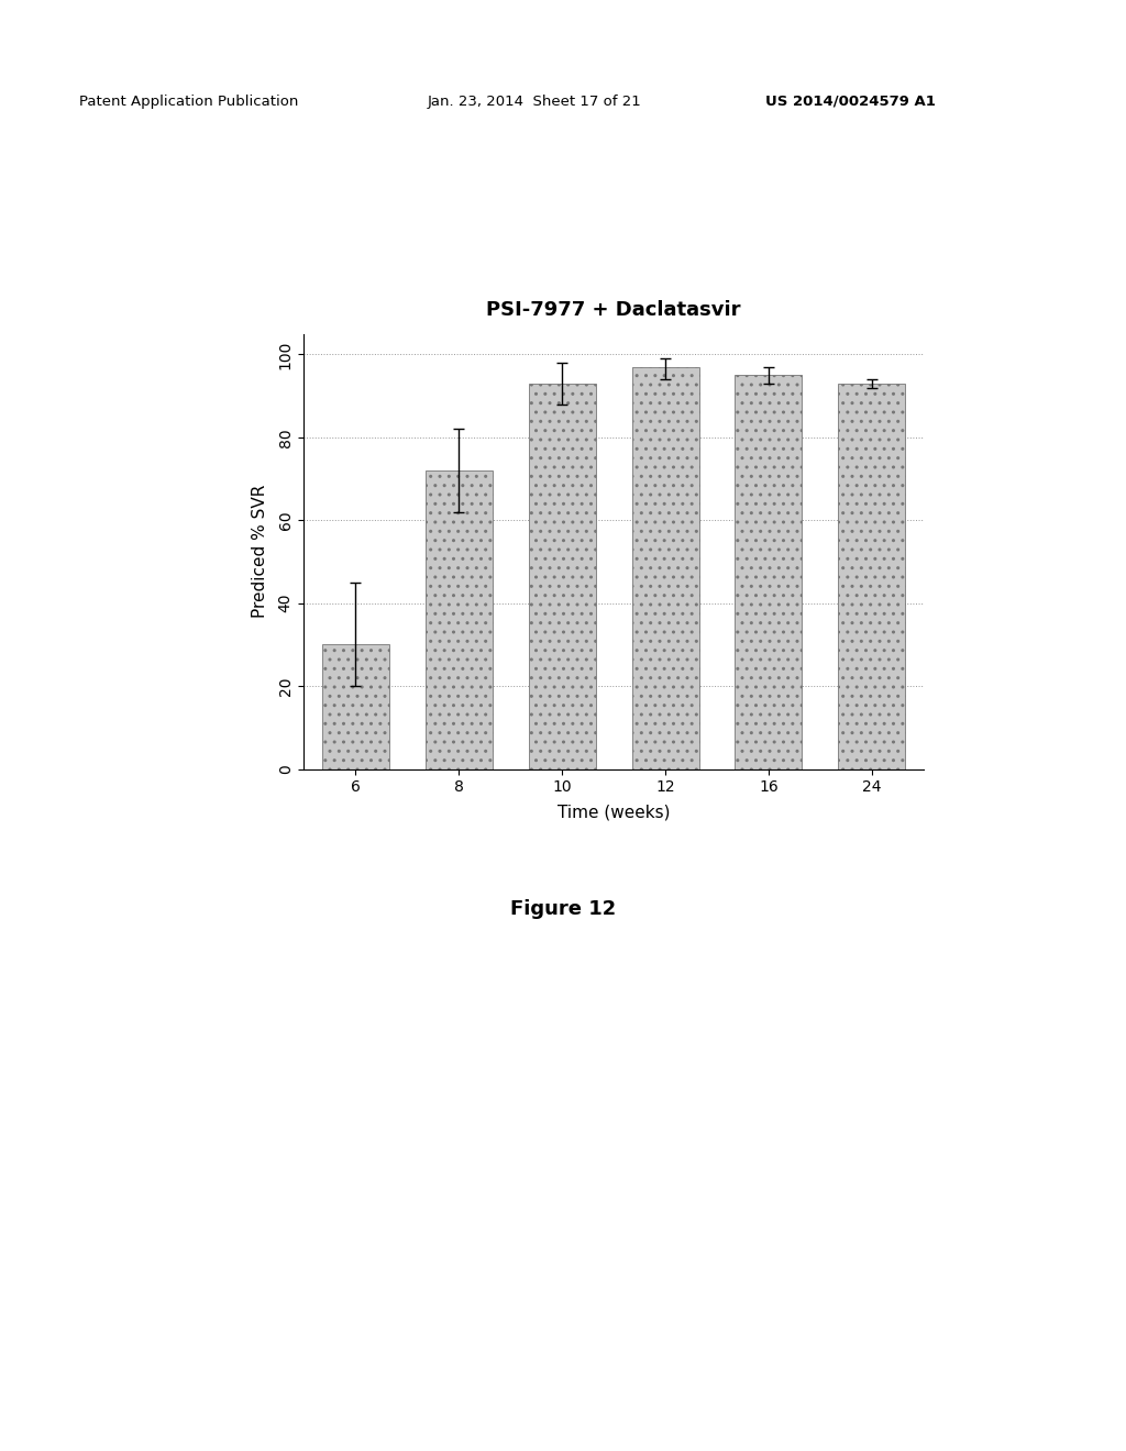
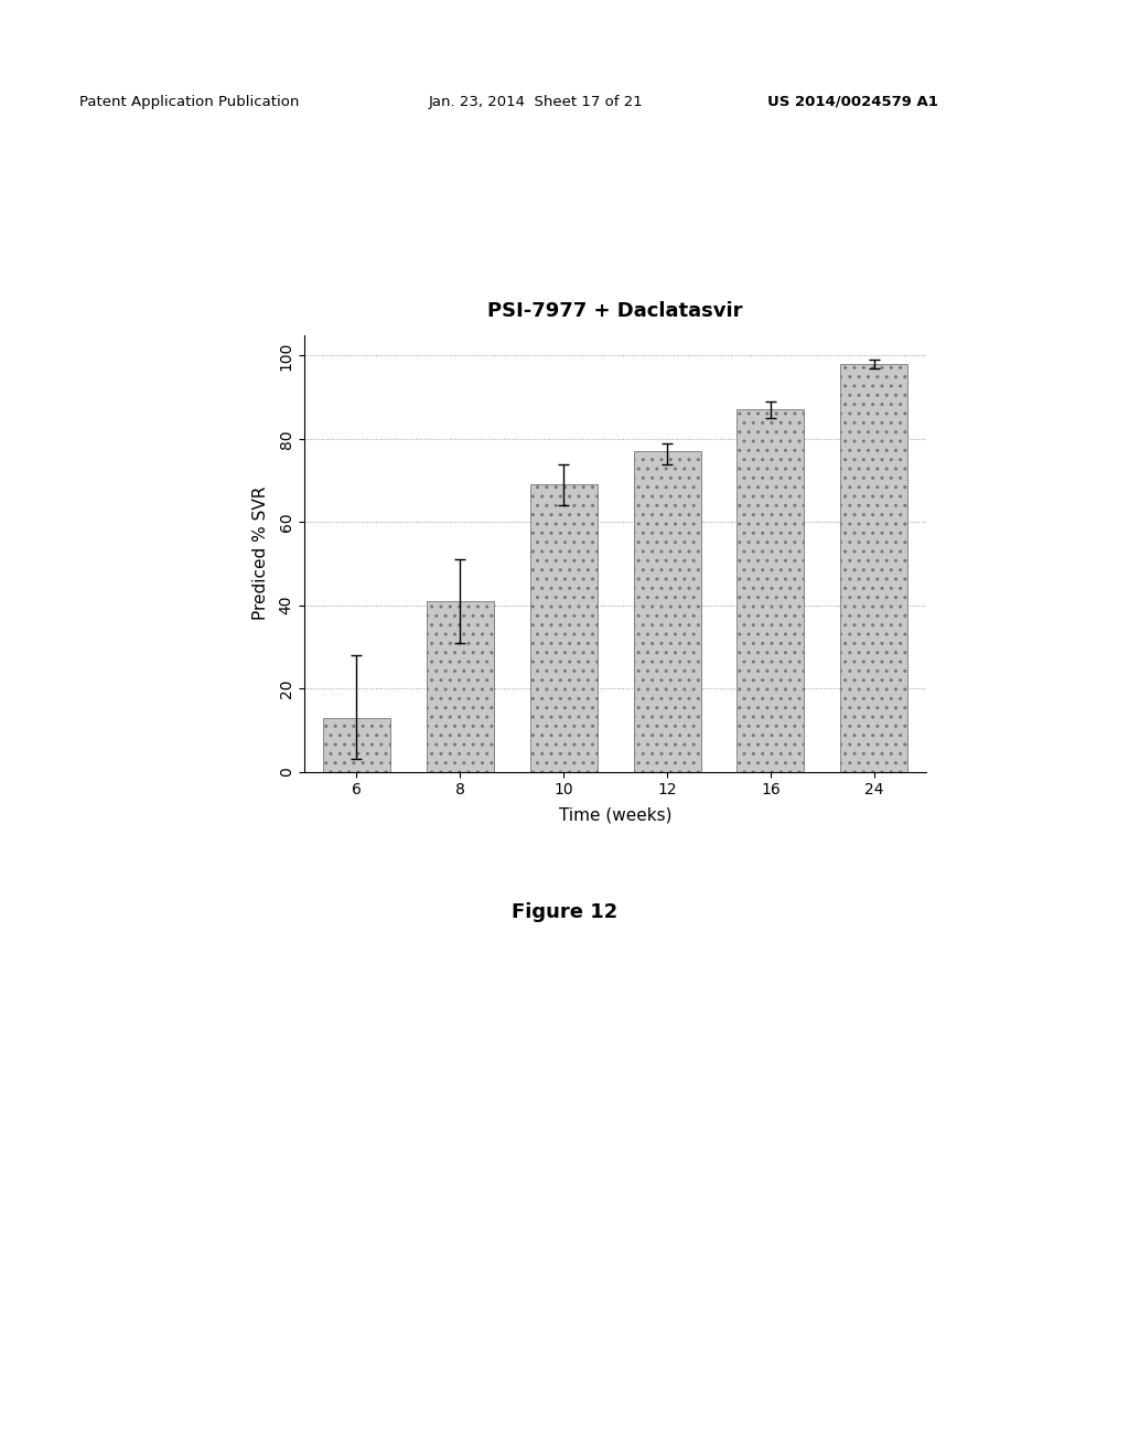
6: 30 -> 13
8: 72 -> 41
10: 93 -> 69
12: 97 -> 77
16: 95 -> 87
24: 93 -> 98
